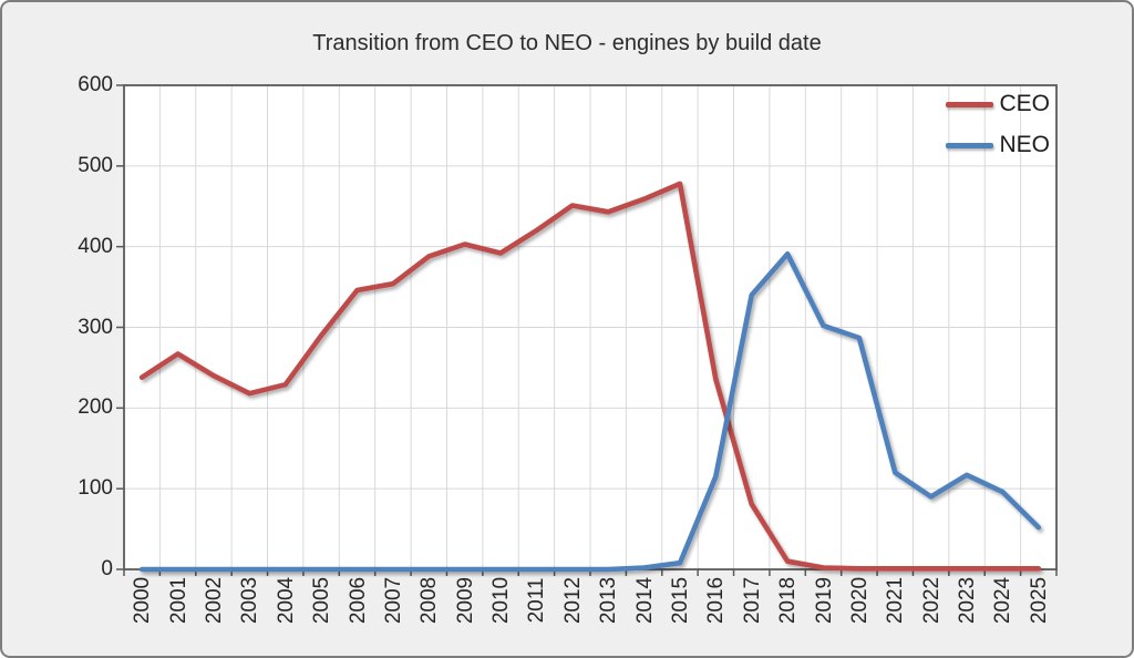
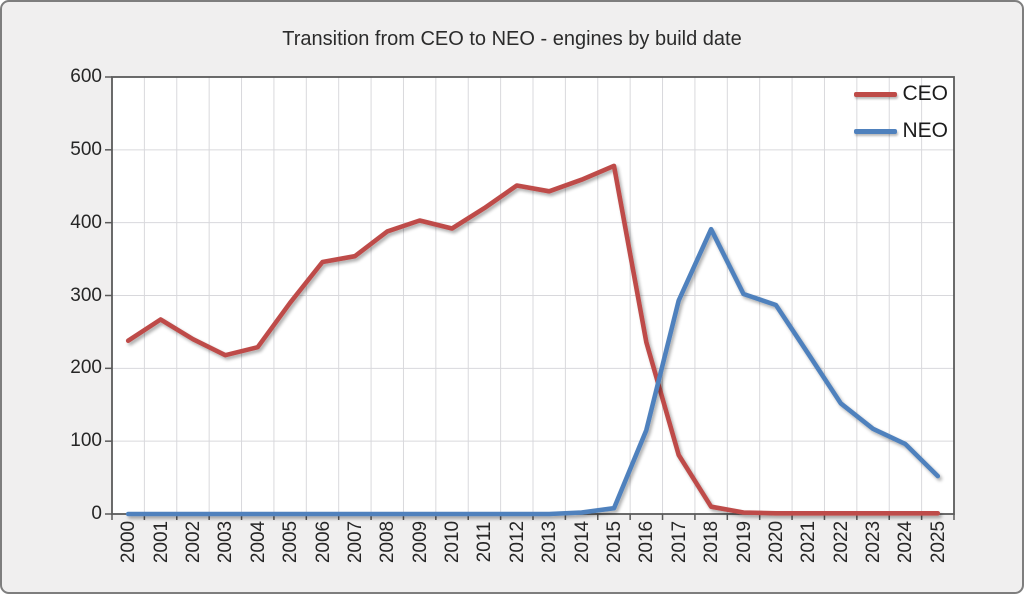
NEO/2017: 340 -> 290
NEO/2021: 120 -> 220
NEO/2022: 90 -> 150
